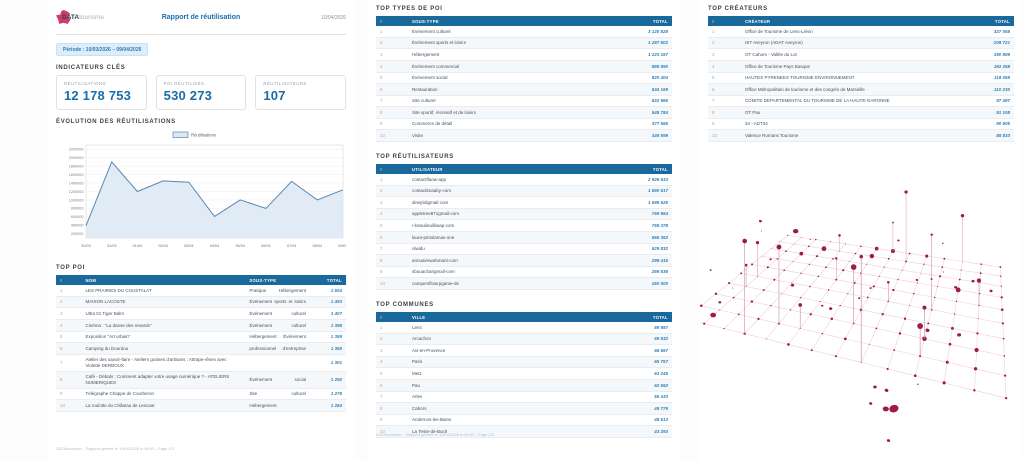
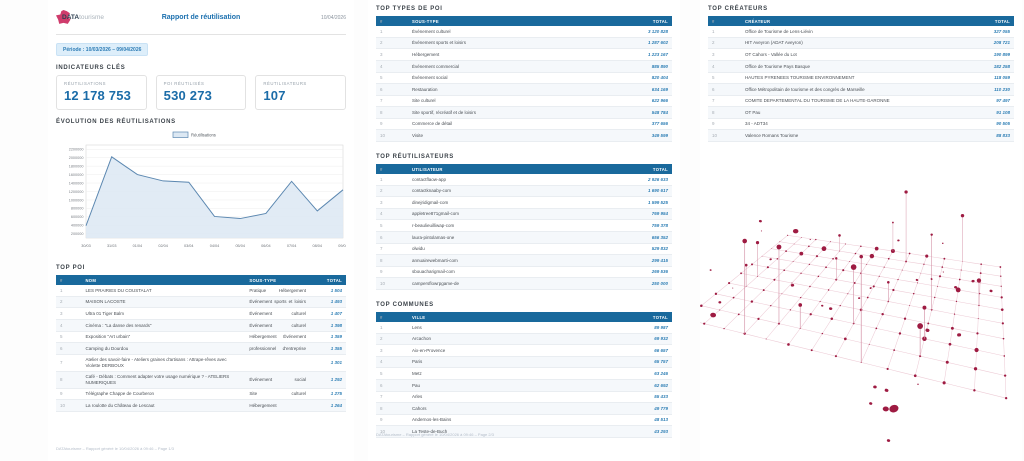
31/03: 1900000 -> 2000000
01/04: 1200000 -> 1600000
05/04: 1000000 -> 600000
06/04: 800000 -> 700000
08/04: 1000000 -> 700000
